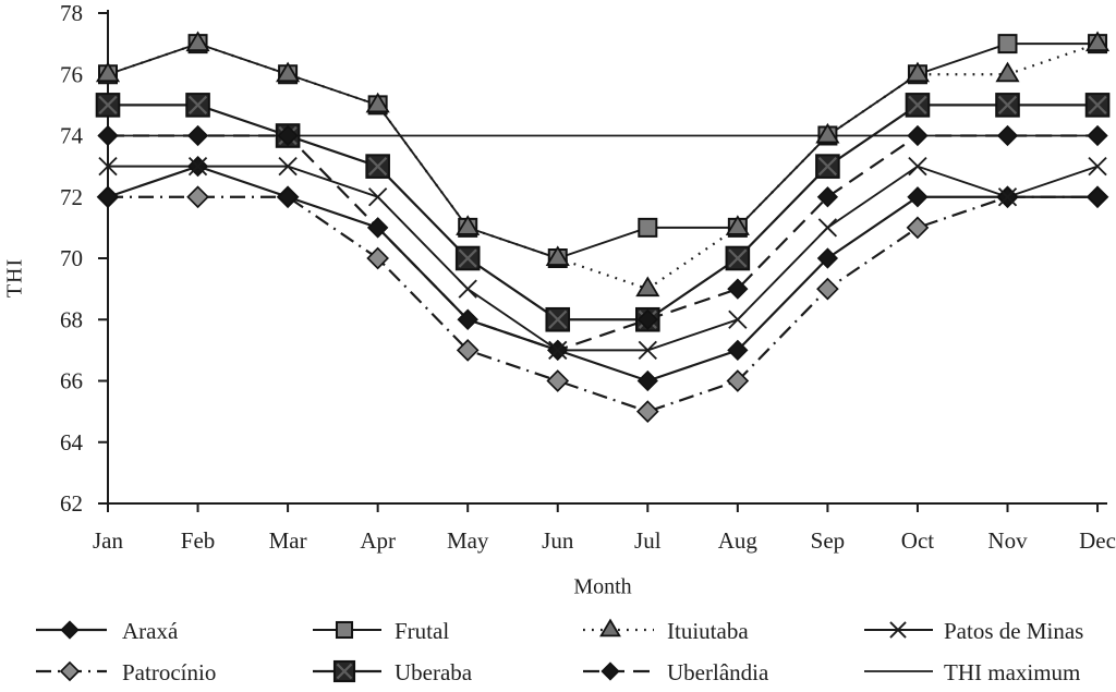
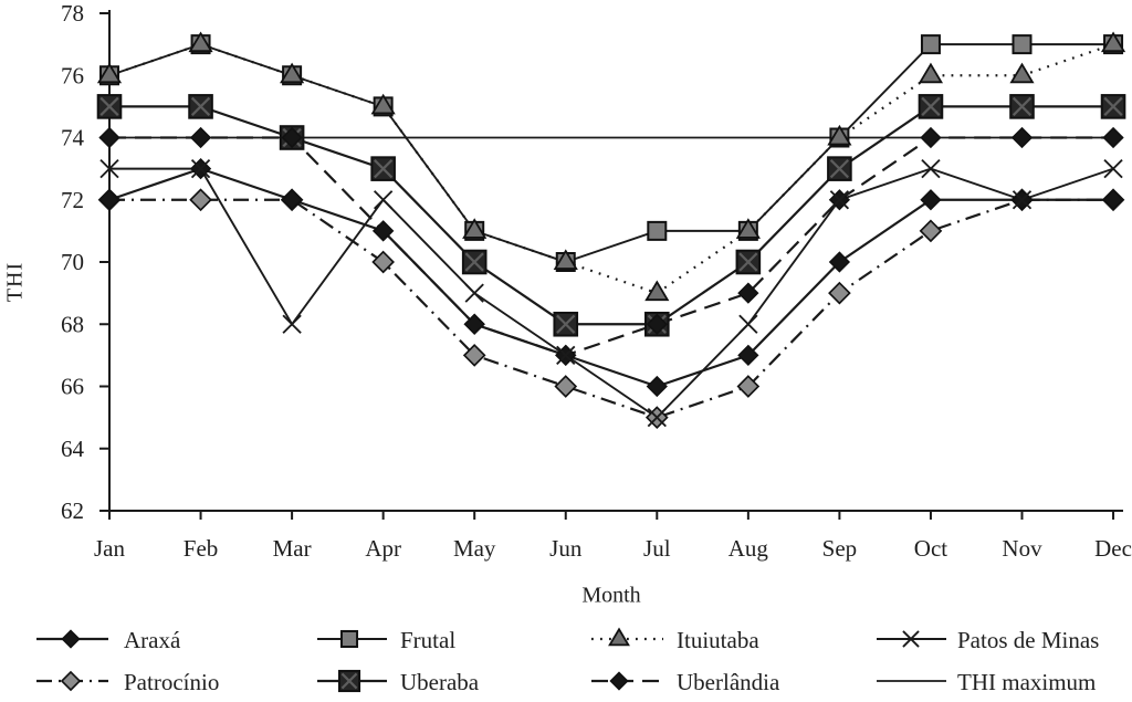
Patos de Minas/Mar: 73 -> 68
Patos de Minas/Jul: 67 -> 65
Patos de Minas/Sep: 71 -> 72
Frutal/Oct: 76 -> 77
